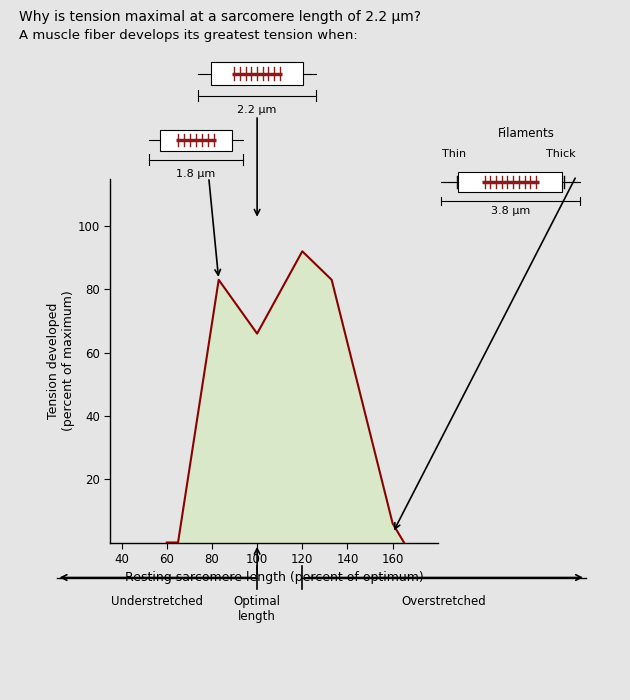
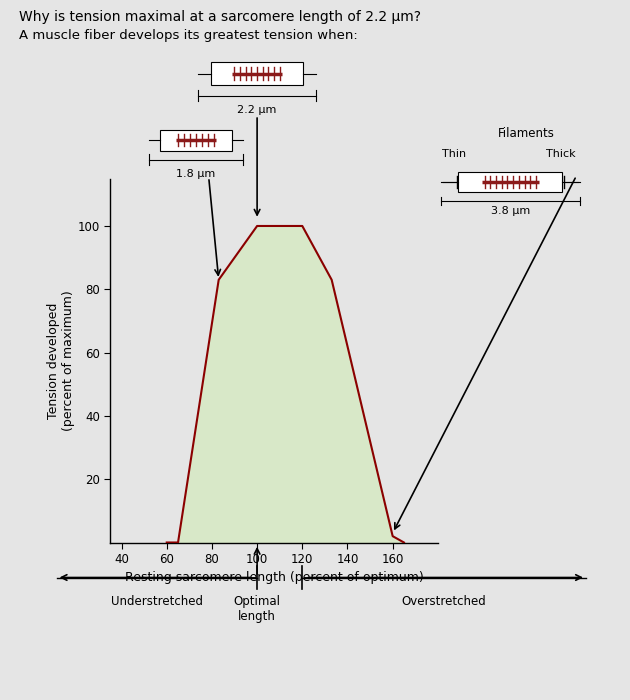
100: 66 -> 100
120: 92 -> 100
160: 6 -> 2
